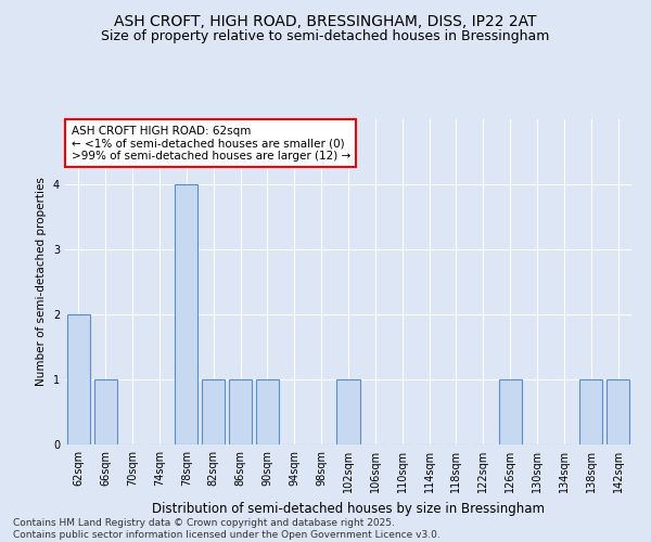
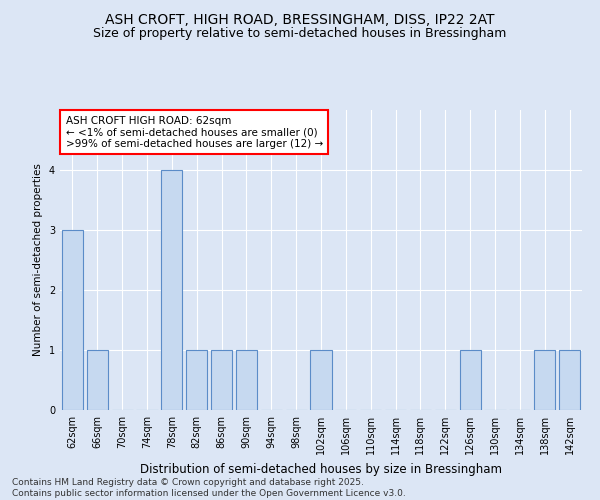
62sqm: 2 -> 3
